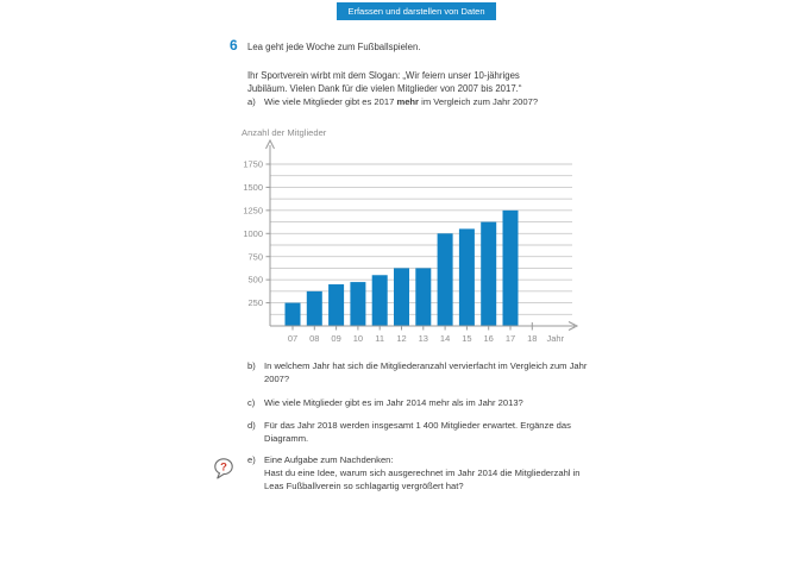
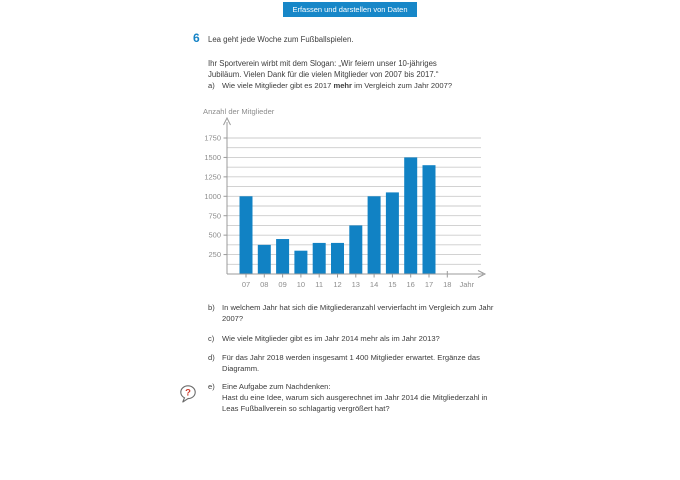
07: 200 -> 1000
10: 500 -> 300
11: 600 -> 400
12: 600 -> 400
16: 1100 -> 1500
17: 1200 -> 1400
